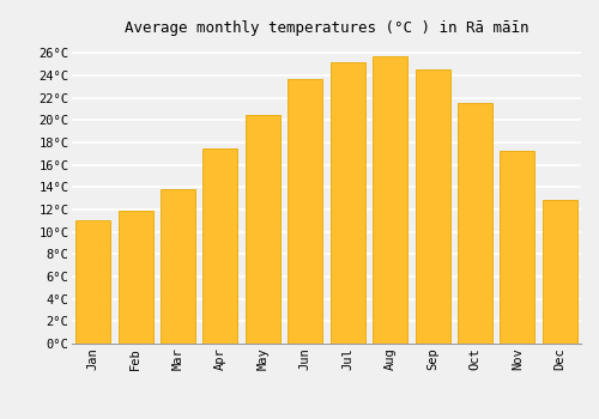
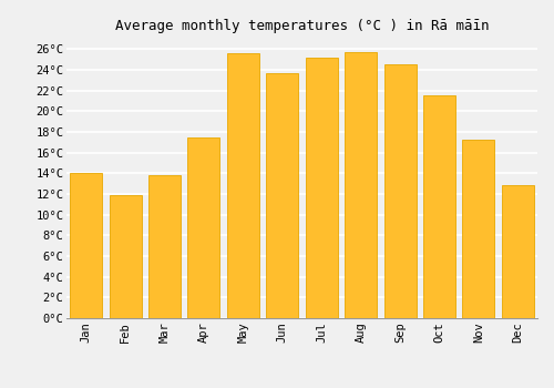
Jan: 11.0°C -> 14.0°C
May: 20.5°C -> 25.6°C
